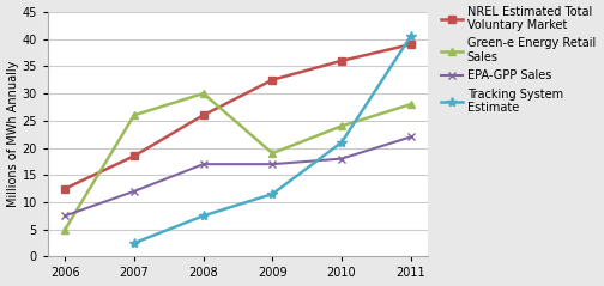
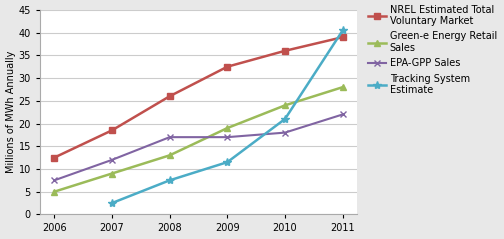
Green-e Energy Retail Sales/2007: 26 -> 9
Green-e Energy Retail Sales/2008: 30 -> 13
